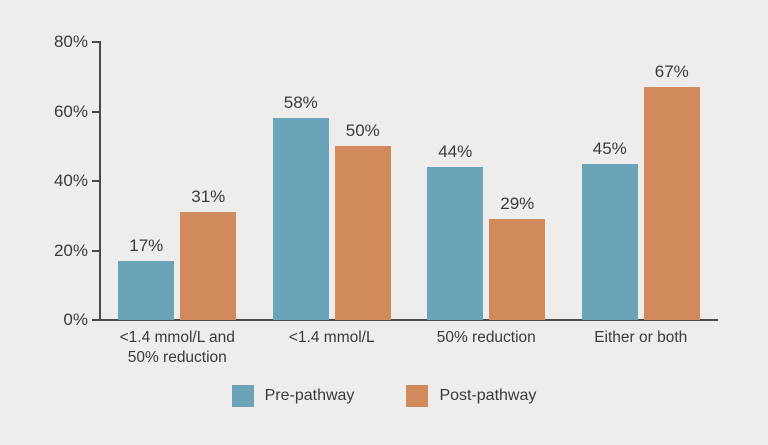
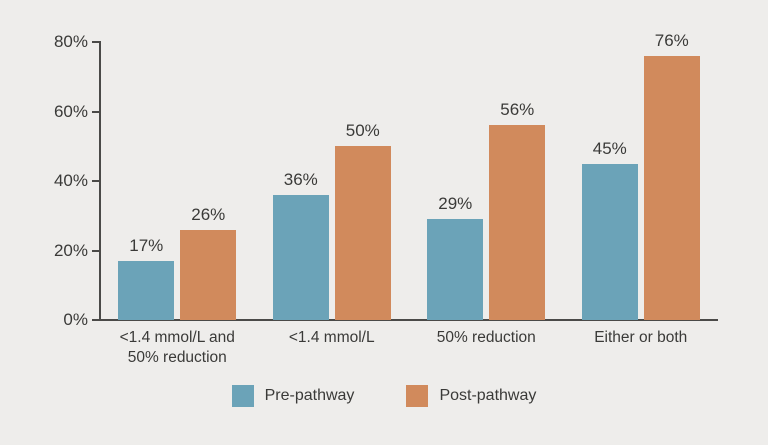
Post-pathway/<1.4 mmol/L and 50% reduction: 31% -> 26%
Pre-pathway/<1.4 mmol/L: 58% -> 36%
Pre-pathway/50% reduction: 44% -> 29%
Post-pathway/50% reduction: 29% -> 56%
Post-pathway/Either or both: 67% -> 76%
